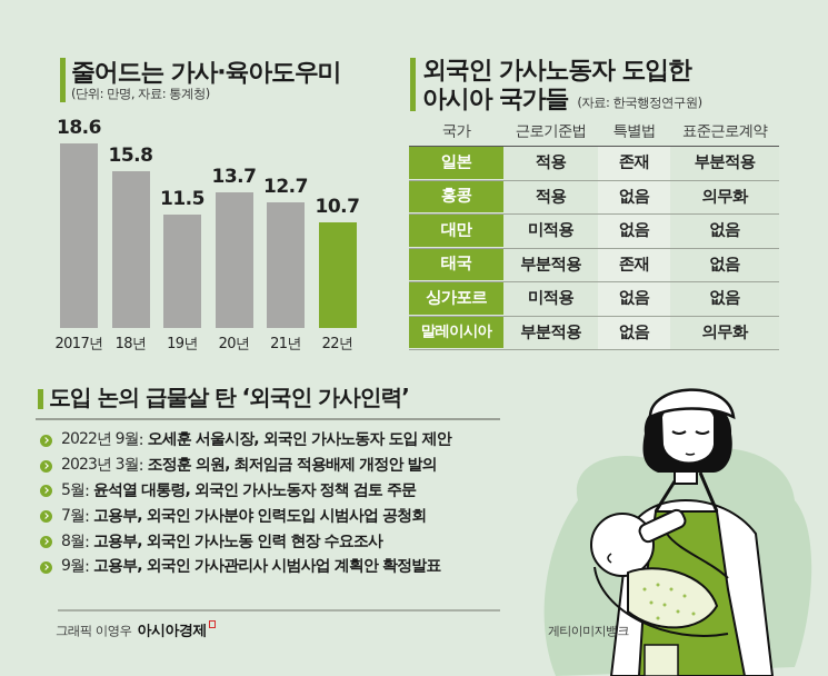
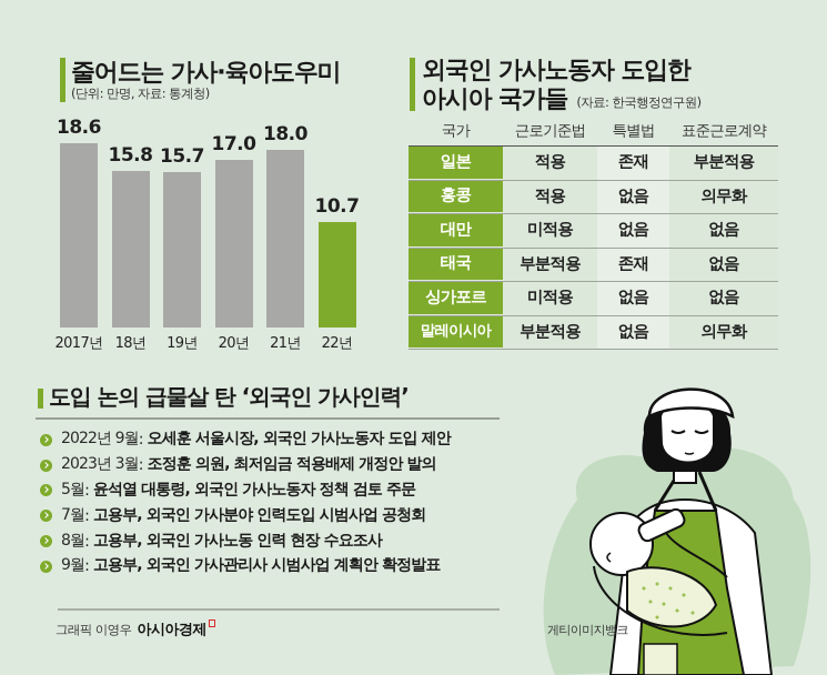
19년: 11.5 -> 15.7
20년: 13.7 -> 17.0
21년: 12.7 -> 18.0
